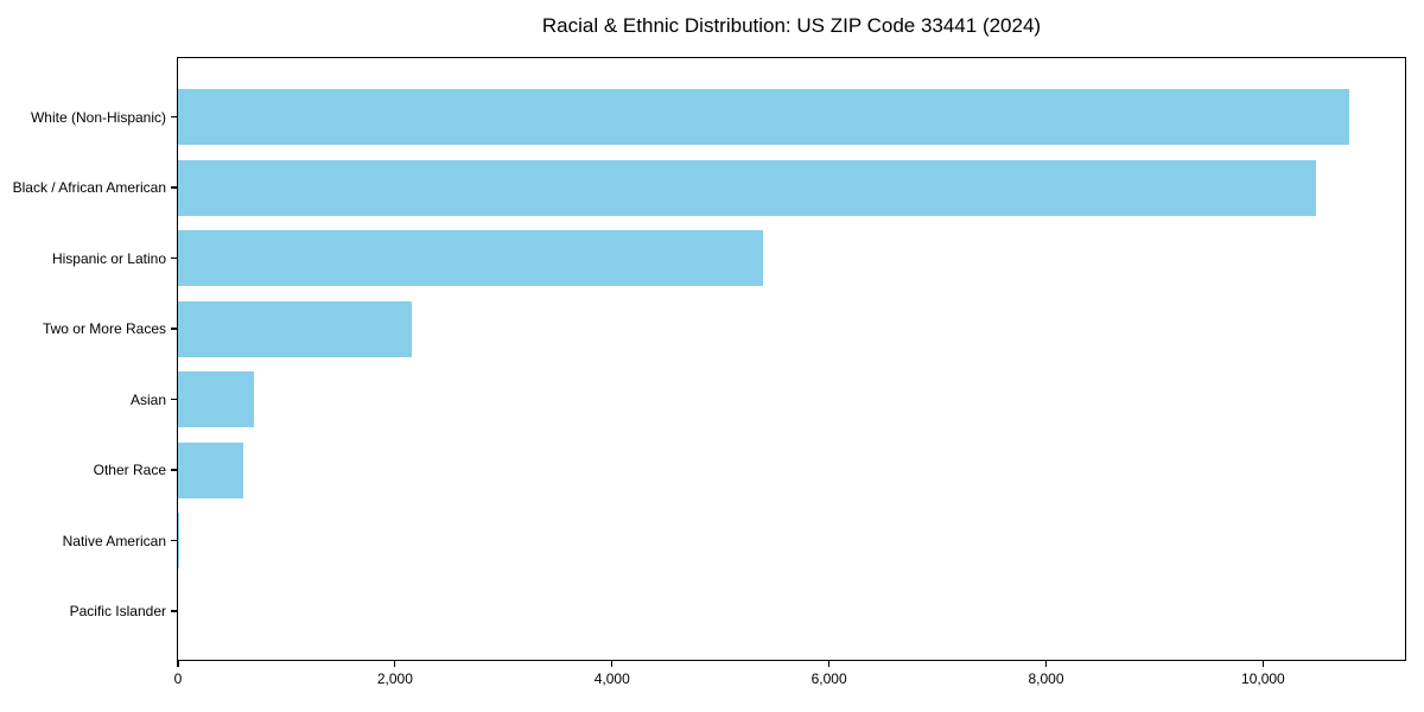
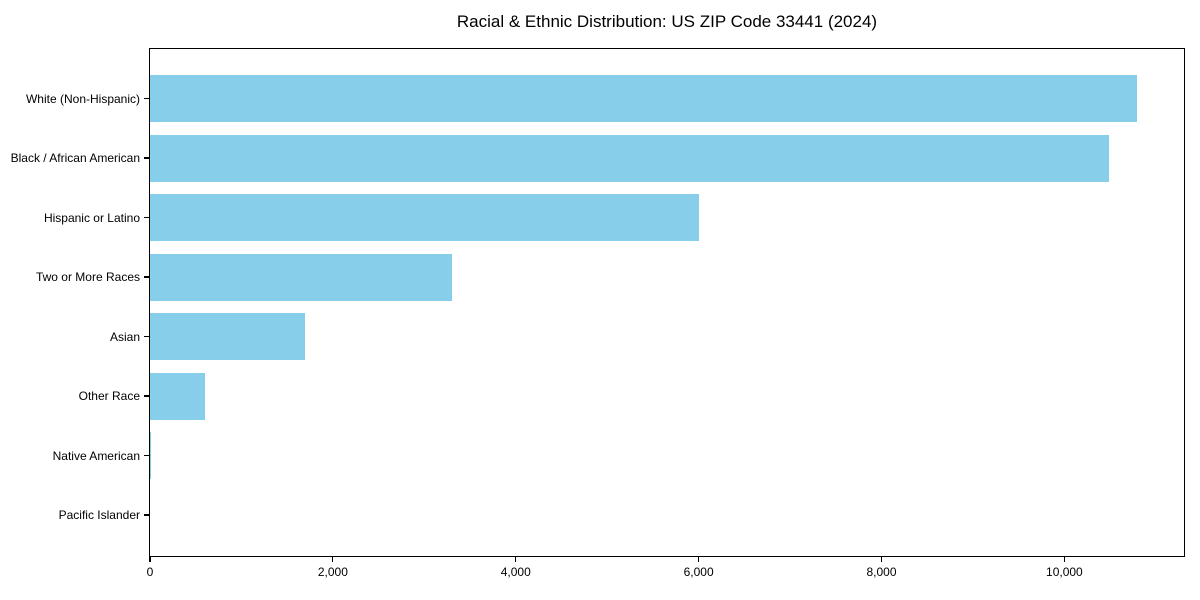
Hispanic or Latino: 5400 -> 6000
Two or More Races: 2200 -> 3300
Asian: 700 -> 1700
